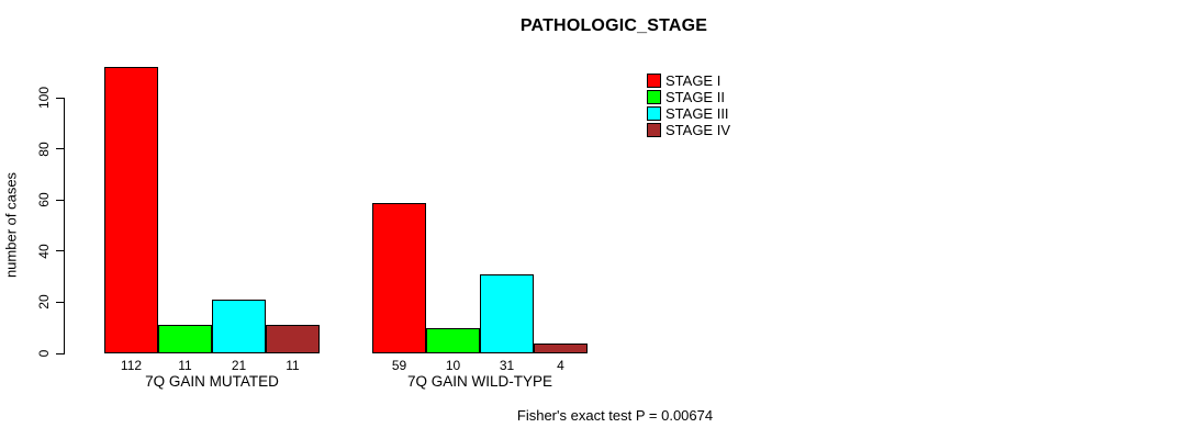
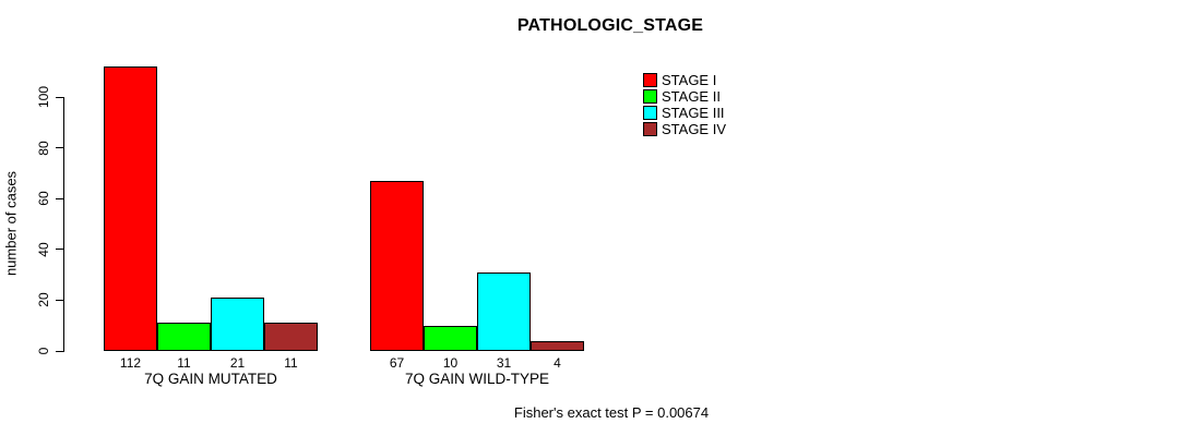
STAGE I/7Q GAIN WILD-TYPE: 59 -> 67
